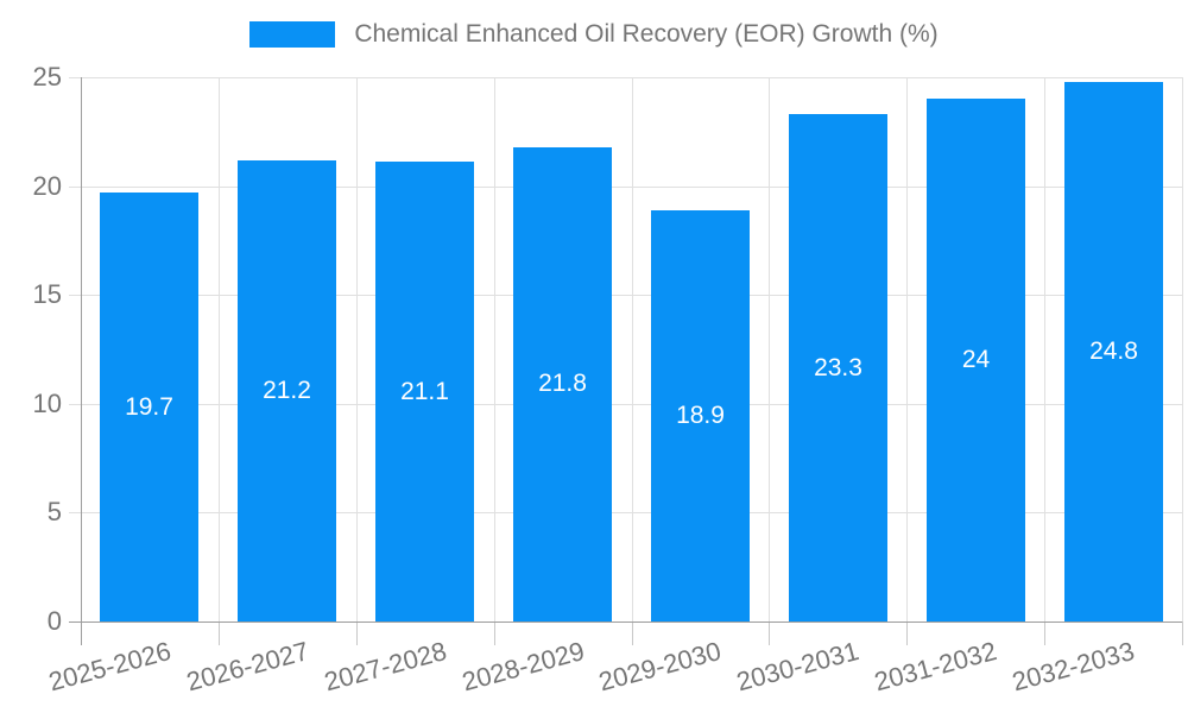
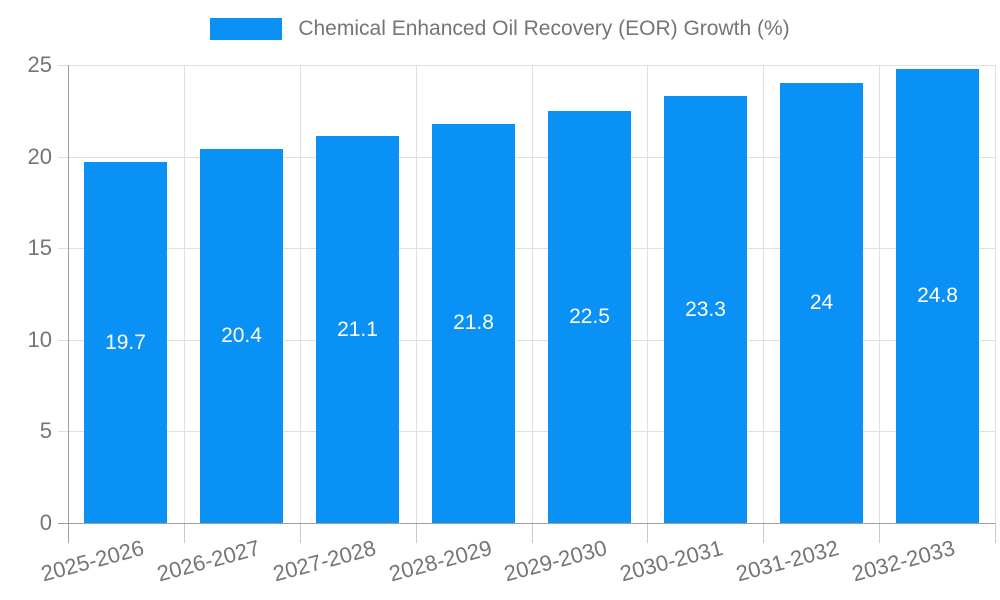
2026-2027: 21.2 -> 20.4
2029-2030: 18.9 -> 22.5
